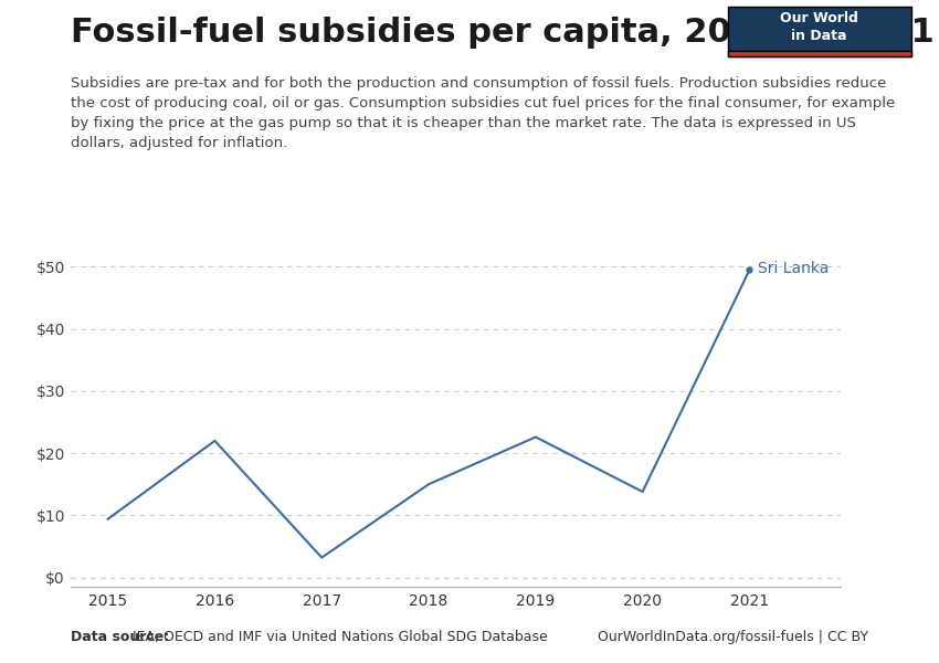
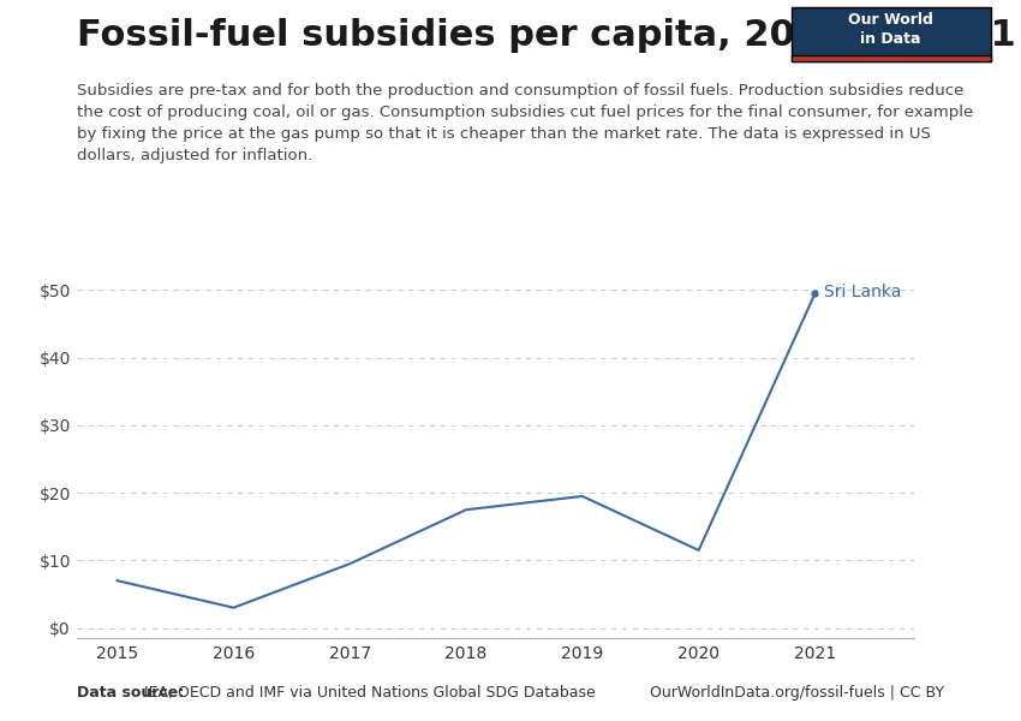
2015: $9.4 -> $7.0
2016: $22.0 -> $3.0
2017: $3.2 -> $9.5
2018: $15.0 -> $17.5
2019: $22.6 -> $19.5
2020: $13.8 -> $11.5
